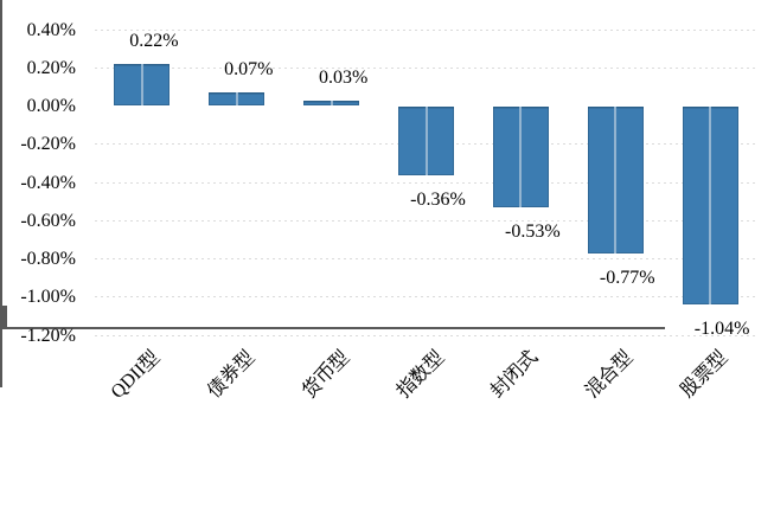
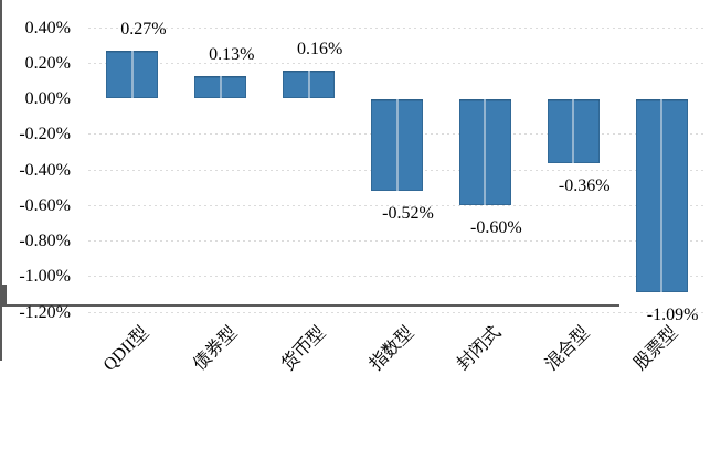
QDII型: 0.22% -> 0.27%
债券型: 0.07% -> 0.13%
货币型: 0.03% -> 0.16%
指数型: -0.36% -> -0.52%
封闭式: -0.53% -> -0.60%
混合型: -0.77% -> -0.36%
股票型: -1.04% -> -1.09%
